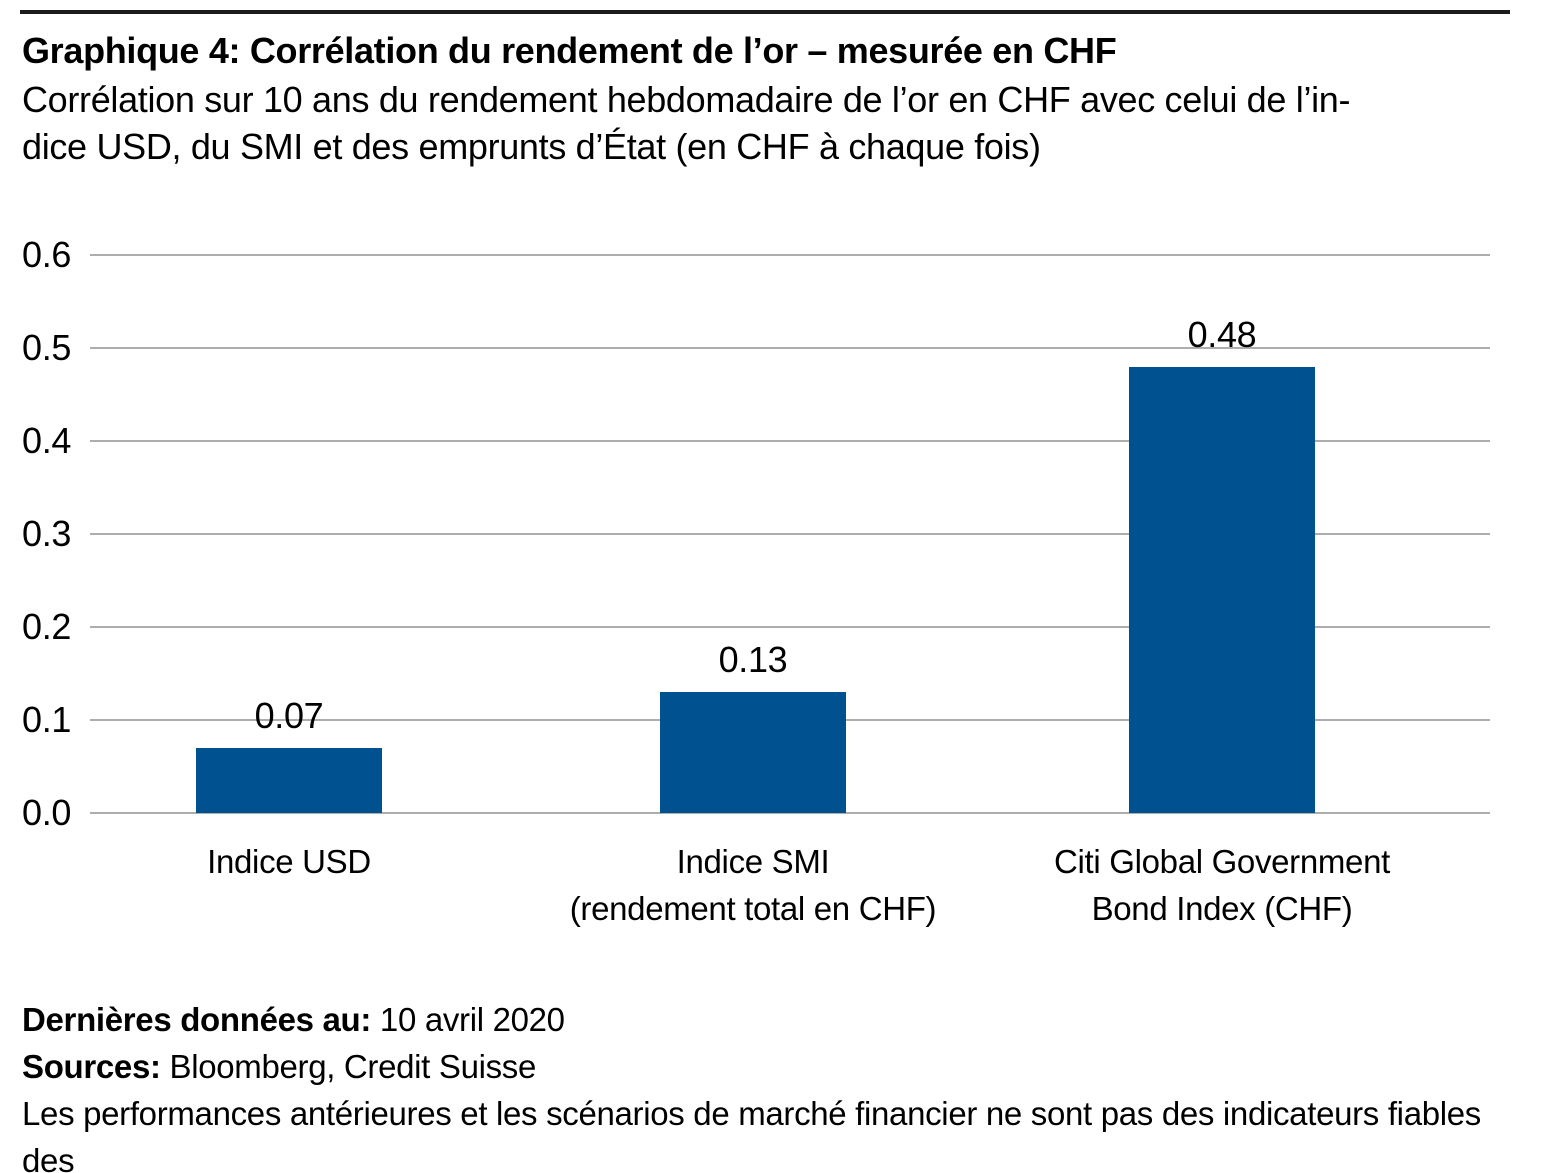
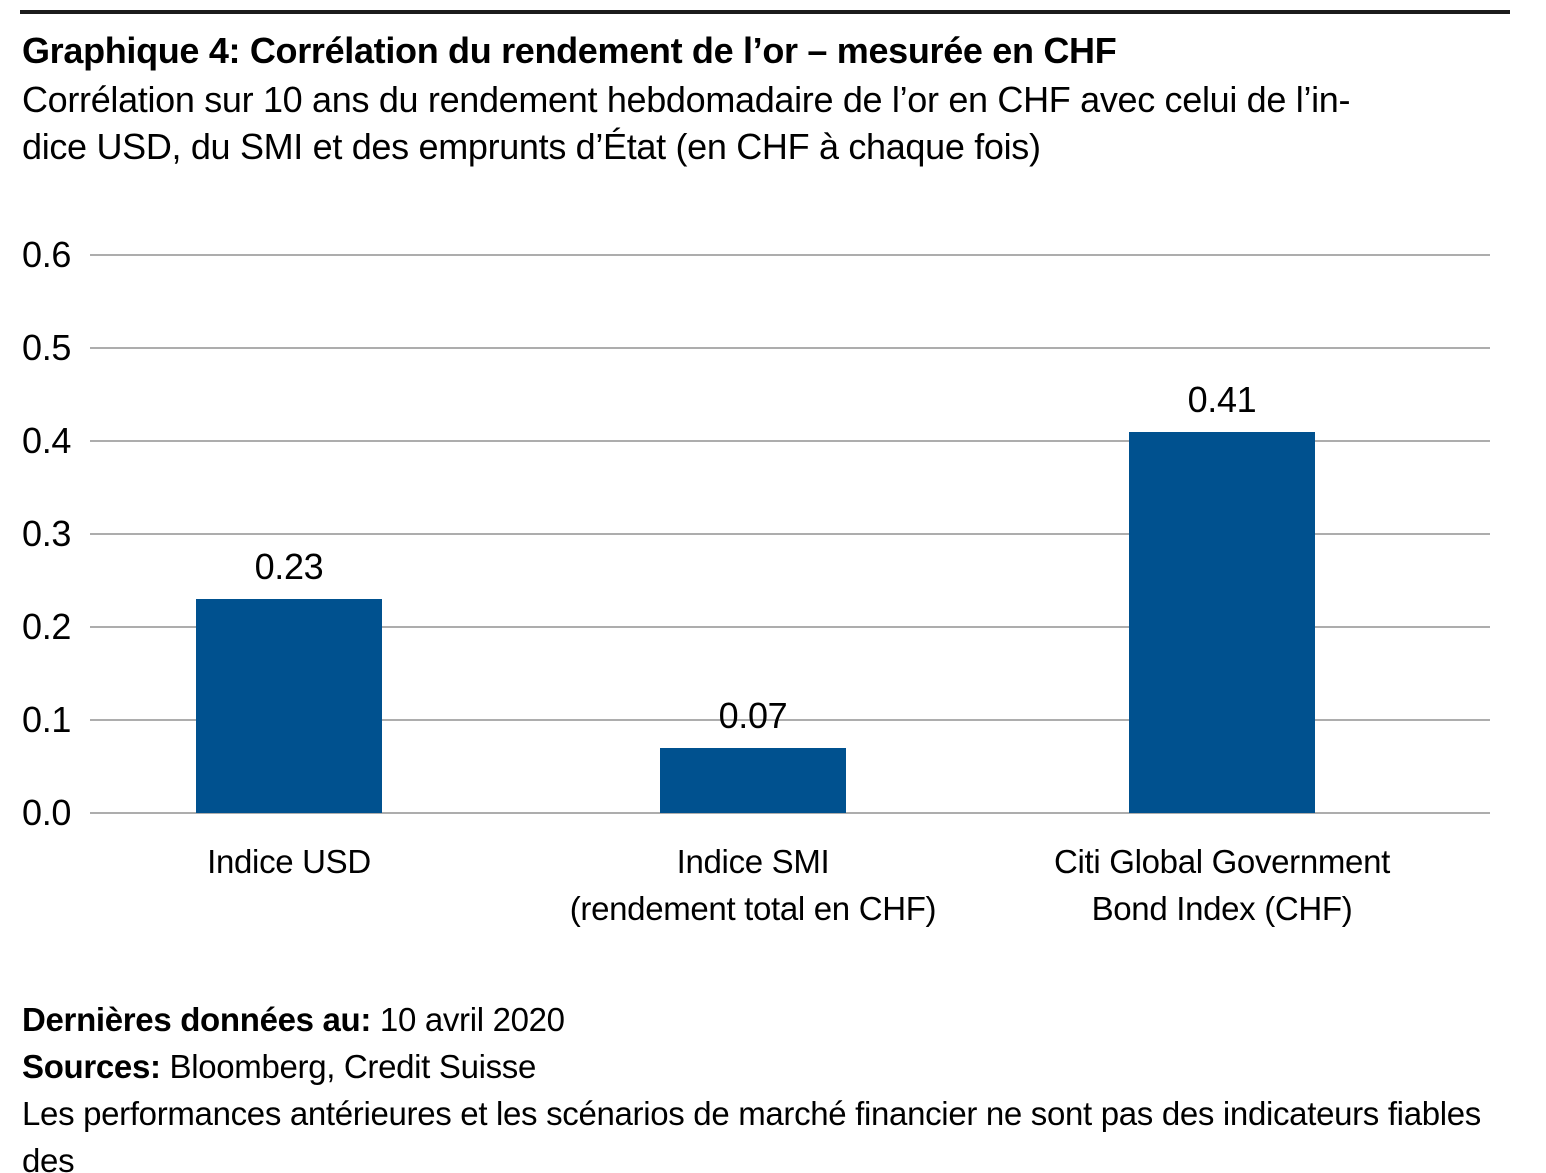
Indice USD: 0.07 -> 0.23
Indice SMI (rendement total en CHF): 0.13 -> 0.07
Citi Global Government Bond Index (CHF): 0.48 -> 0.41
